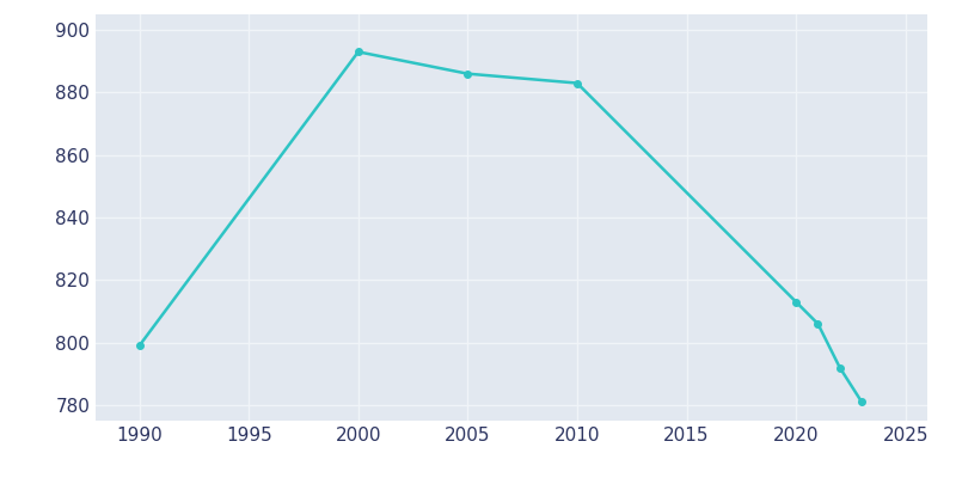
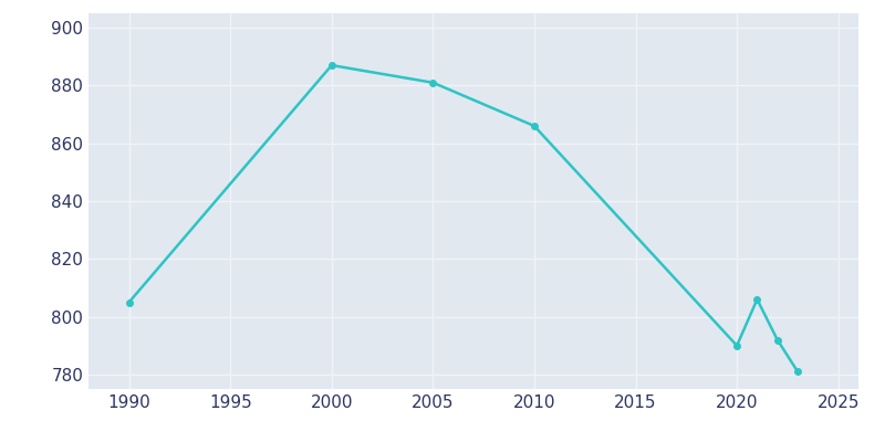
1990: 799 -> 805
2000: 893 -> 887
2005: 886 -> 881
2010: 883 -> 866
2020: 813 -> 790
